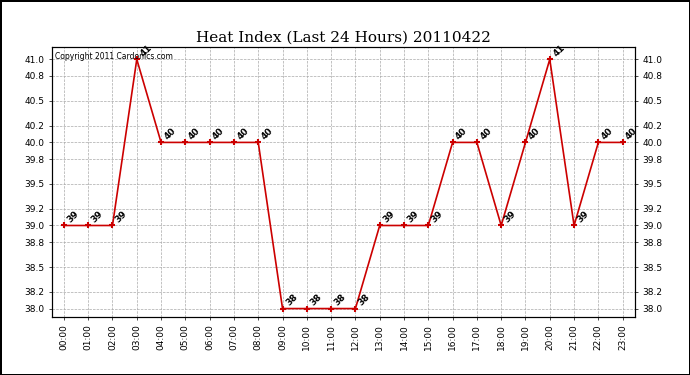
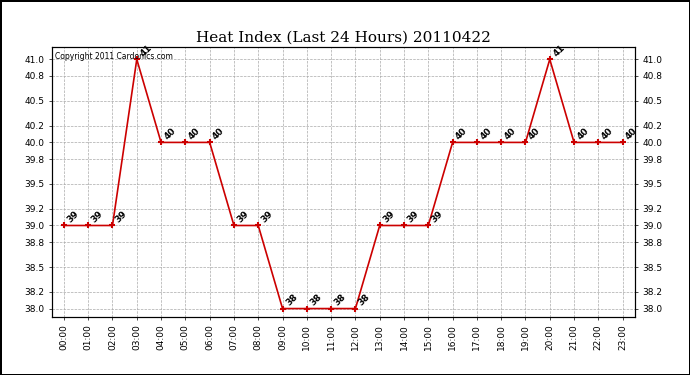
07:00: 40 -> 39
08:00: 40 -> 39
18:00: 39 -> 40
21:00: 39 -> 40
